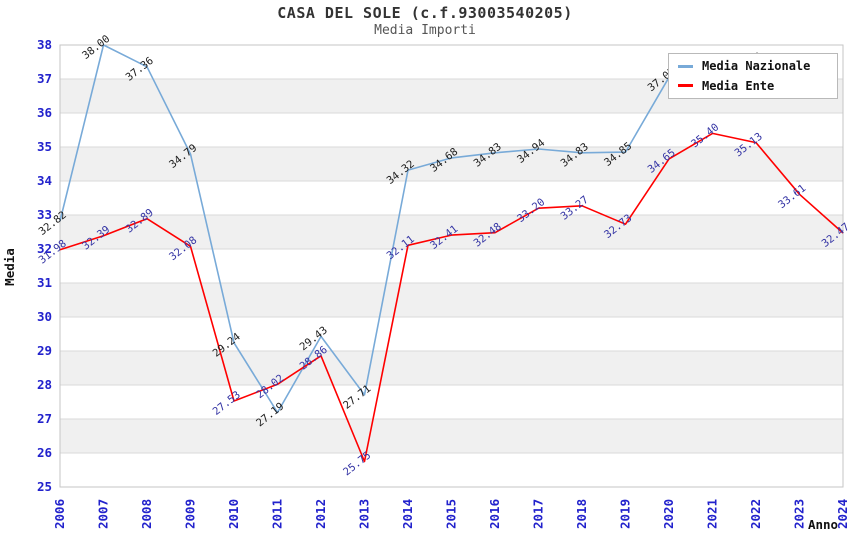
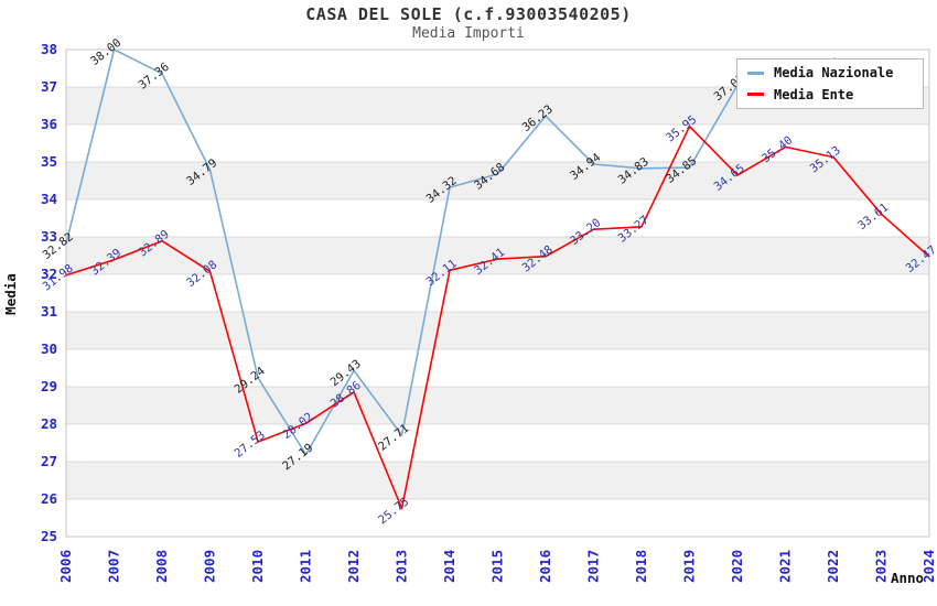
Media Nazionale/2016: 34.83 -> 36.23
Media Ente/2019: 32.73 -> 35.95
